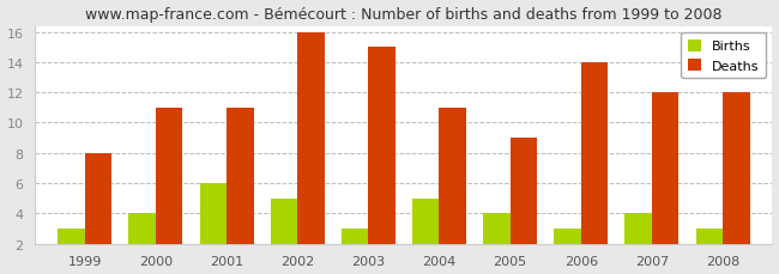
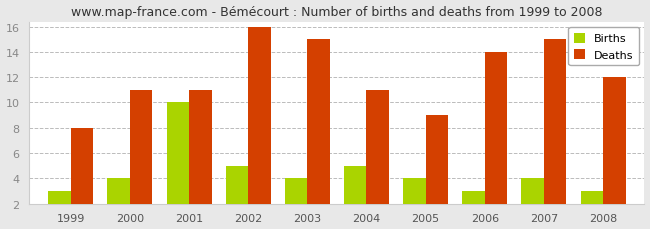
Births/2001: 6 -> 10
Births/2003: 3 -> 4
Deaths/2007: 12 -> 15
